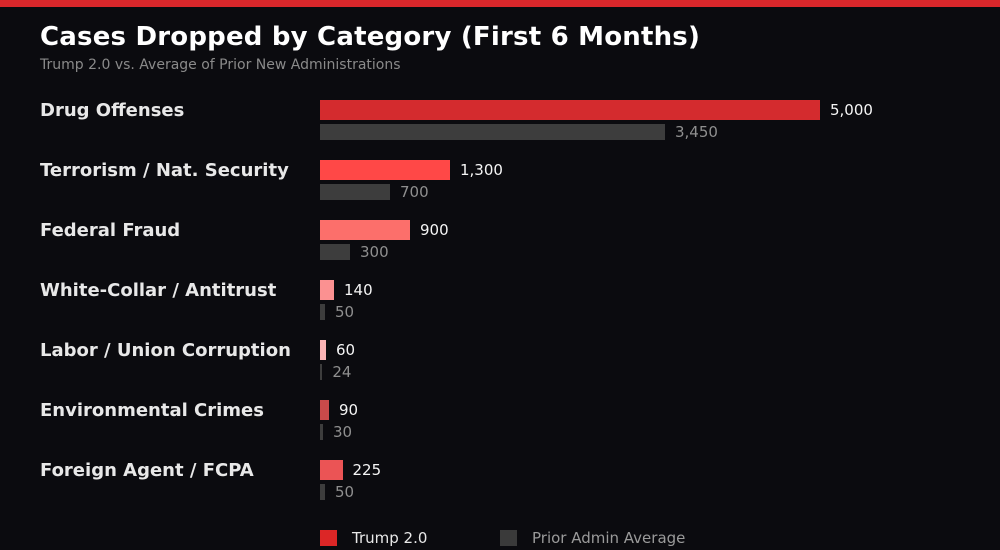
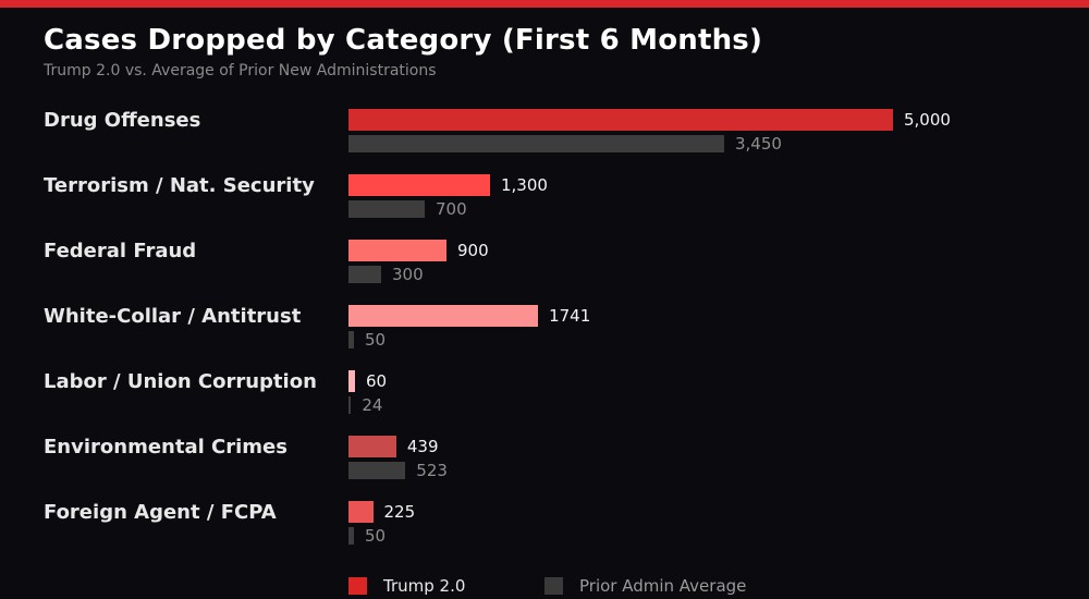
Trump 2.0/White-Collar / Antitrust: 140 -> 1741
Trump 2.0/Environmental Crimes: 90 -> 439
Prior Admin Average/Environmental Crimes: 30 -> 523
